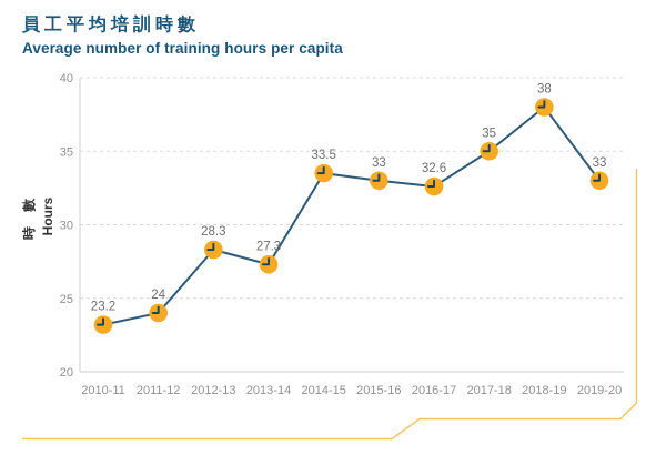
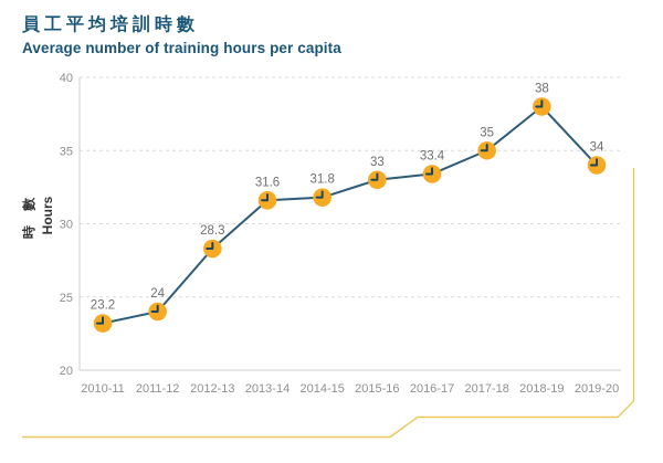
2013-14: 27.3 -> 31.6
2014-15: 33.5 -> 31.8
2016-17: 32.6 -> 33.4
2019-20: 33 -> 34
